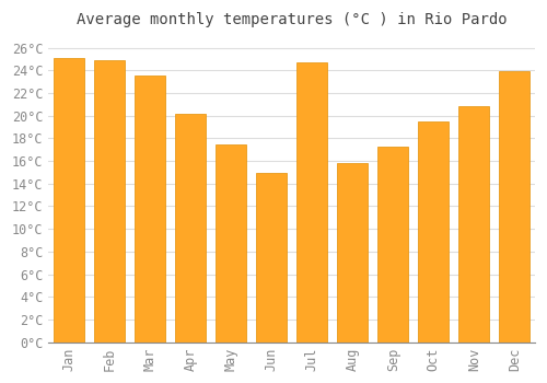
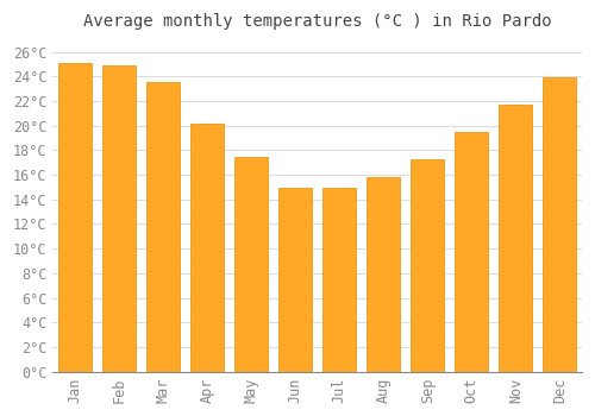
Jul: 24.7°C -> 14.9°C
Nov: 20.8°C -> 21.7°C
